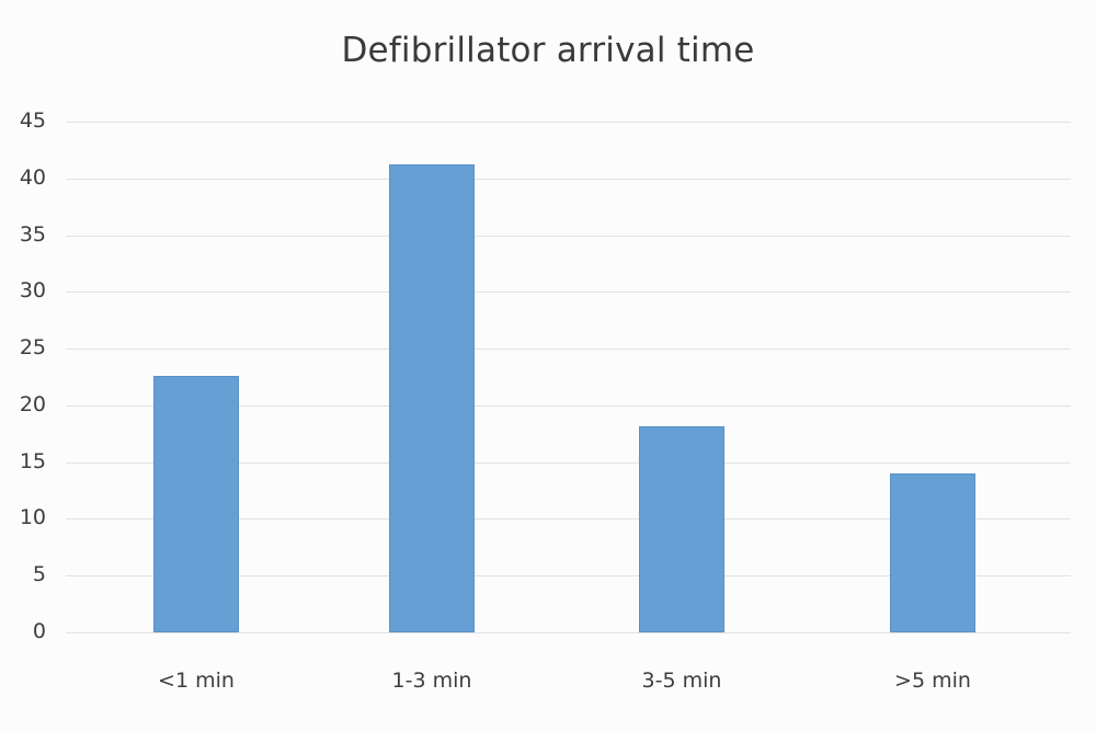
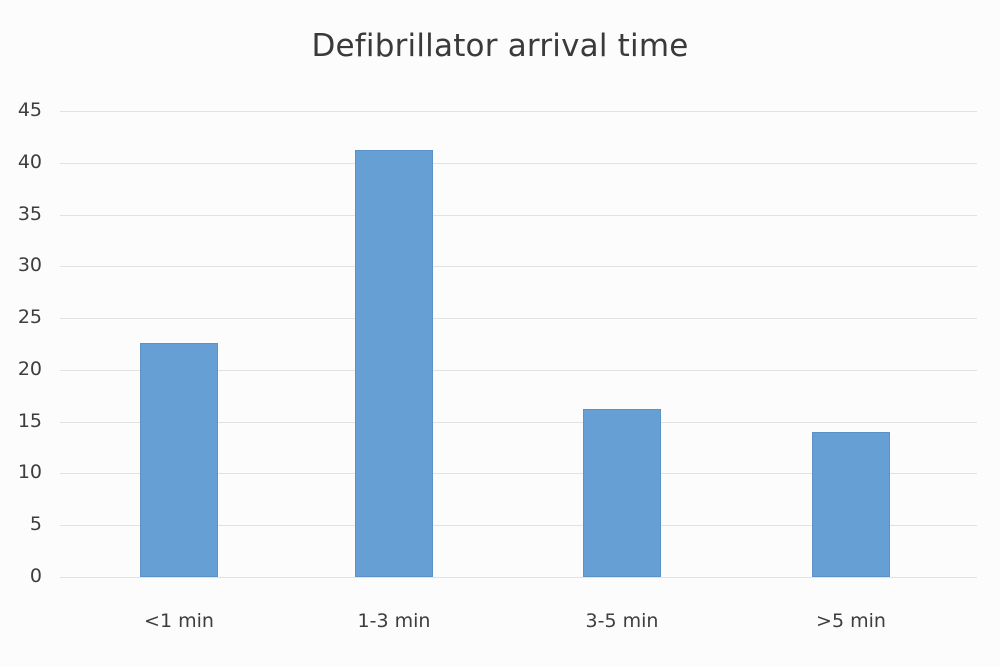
3-5 min: 18.2 -> 16.2
